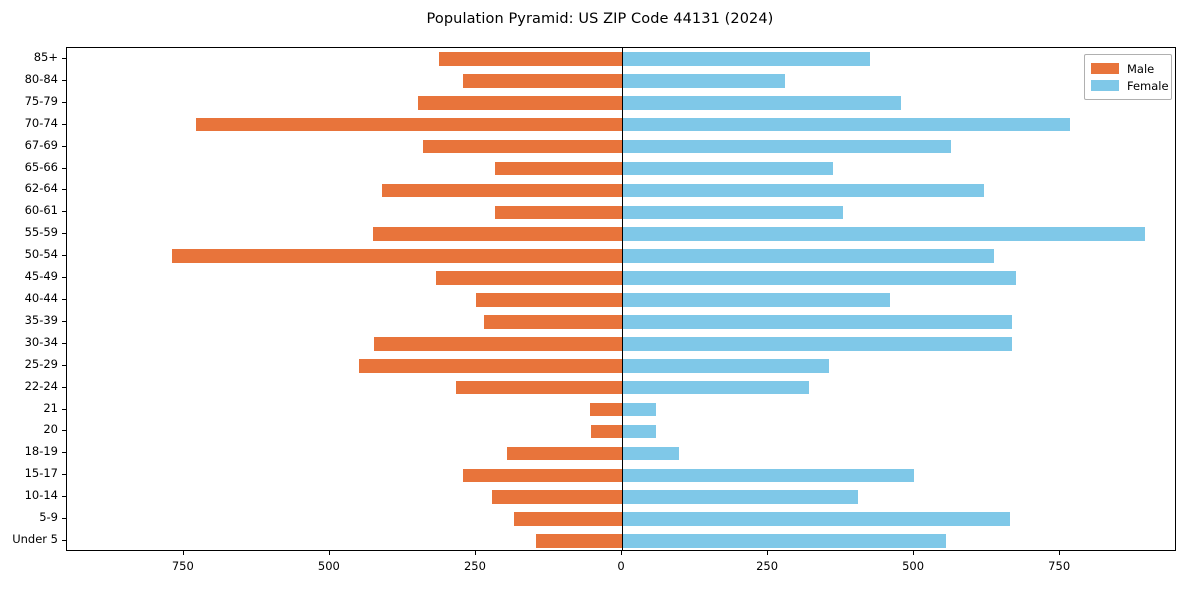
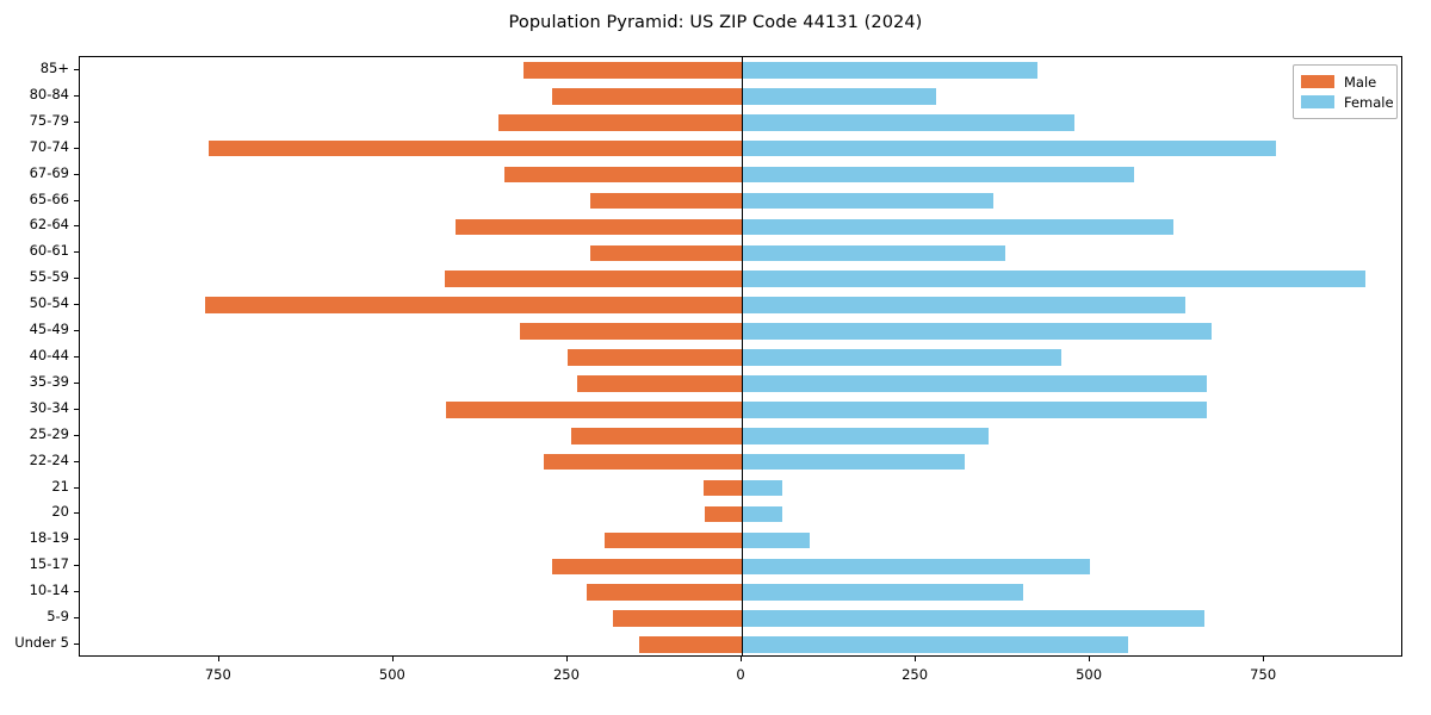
Male/70-74: 730 -> 760
Male/25-29: 450 -> 240
